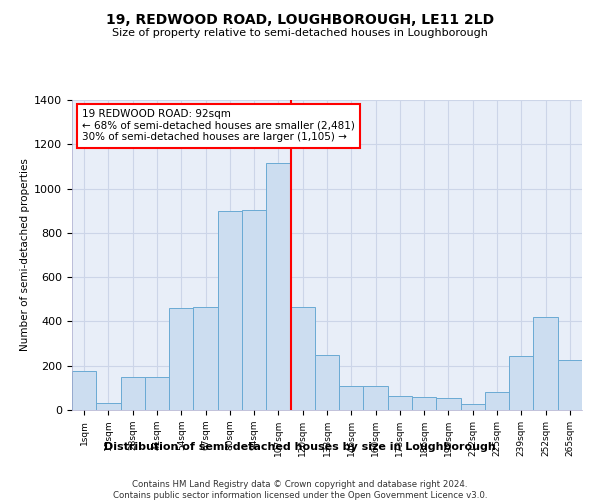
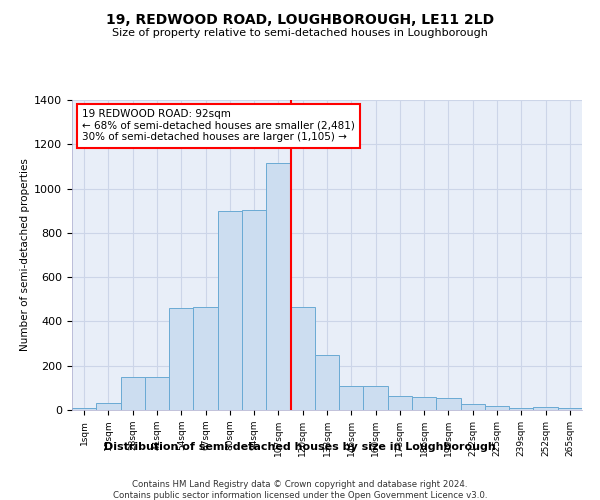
1sqm: 175 -> 10
225sqm: 80 -> 20
239sqm: 245 -> 10
252sqm: 420 -> 15
265sqm: 225 -> 10
